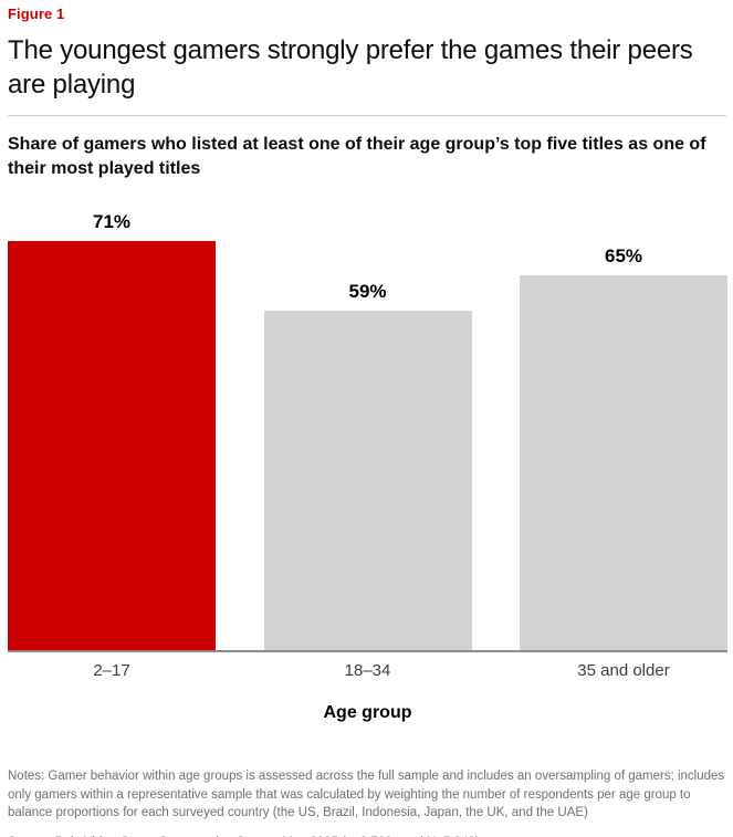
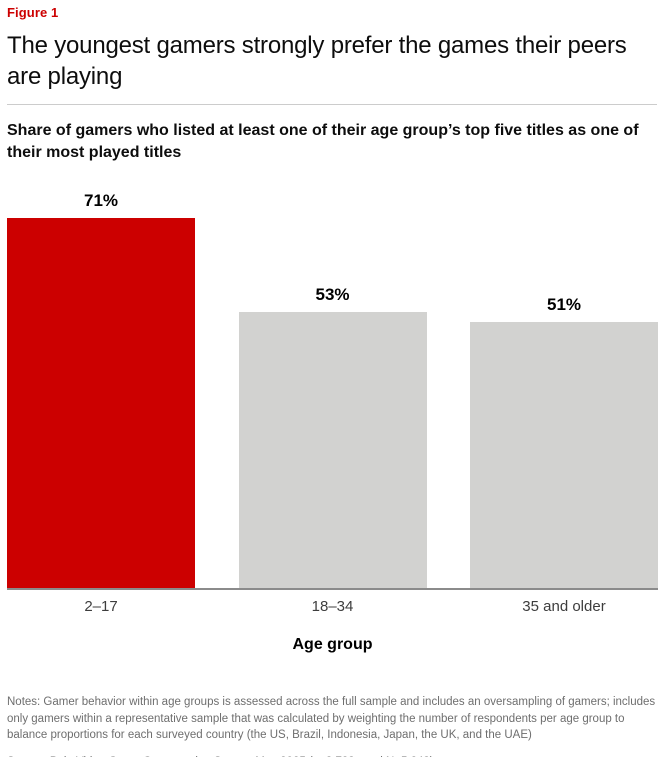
18–34: 59% -> 53%
35 and older: 65% -> 51%
